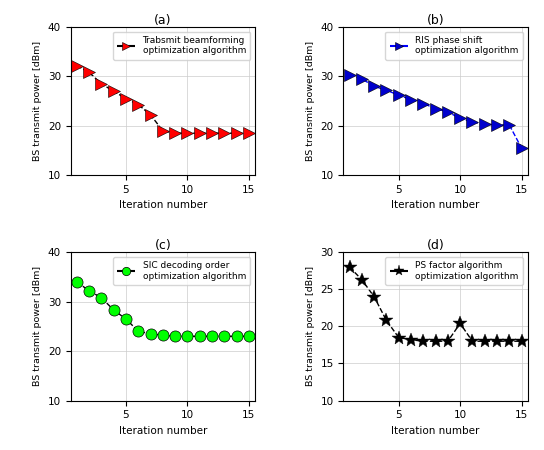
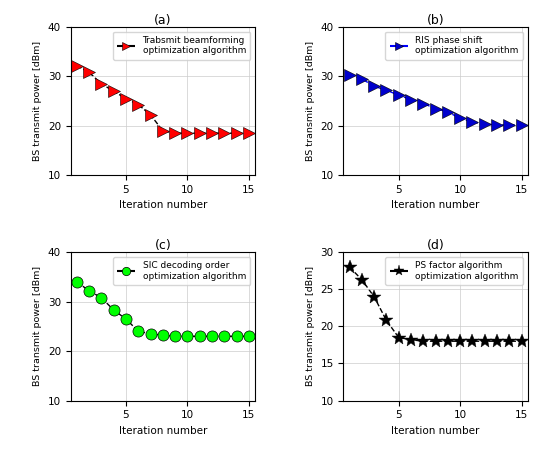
(b)/15: 15.5 -> 20.2
(d)/10: 20.4 -> 18.0
